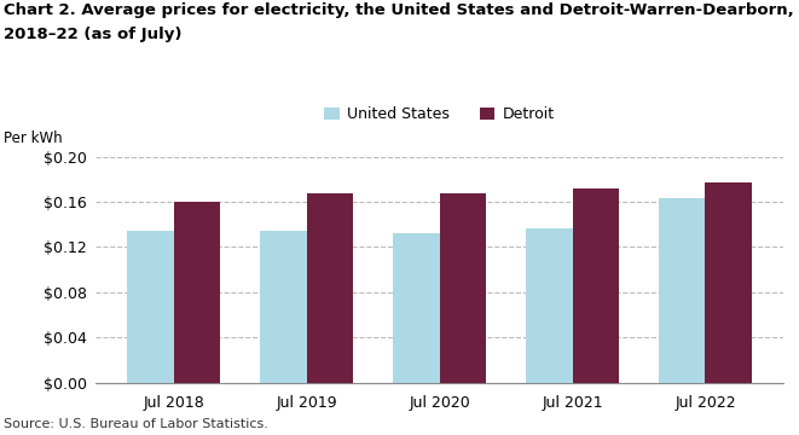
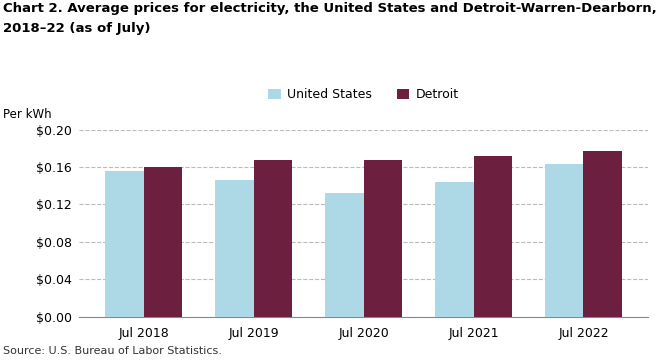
United States/Jul 2018: $0.134 -> $0.156
United States/Jul 2019: $0.134 -> $0.146
United States/Jul 2021: $0.137 -> $0.144
